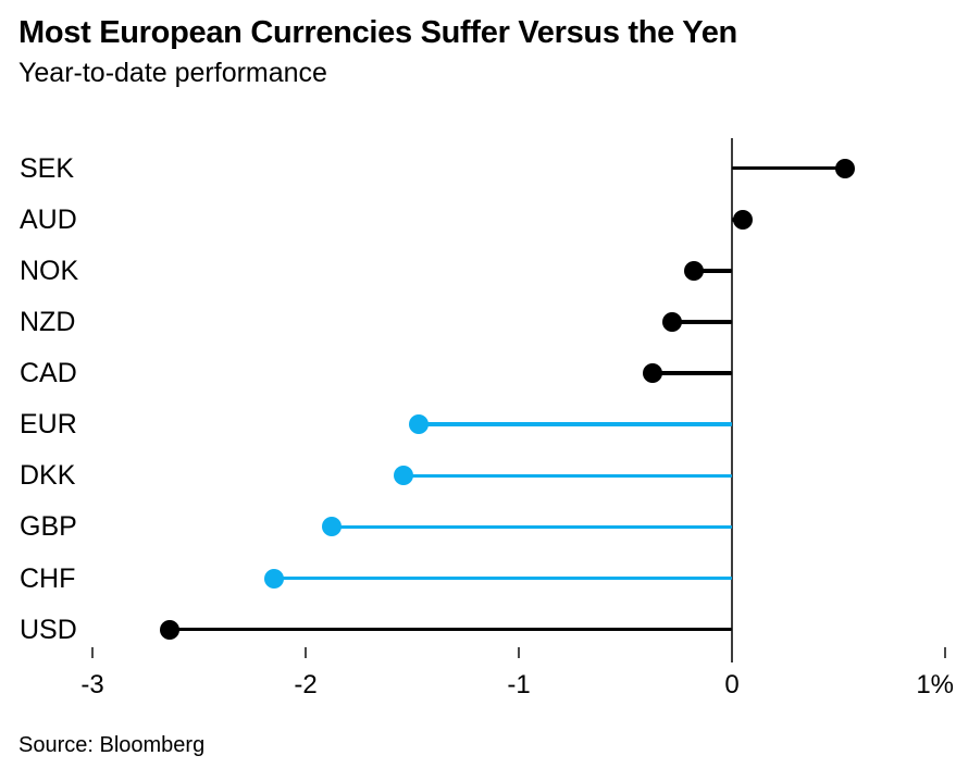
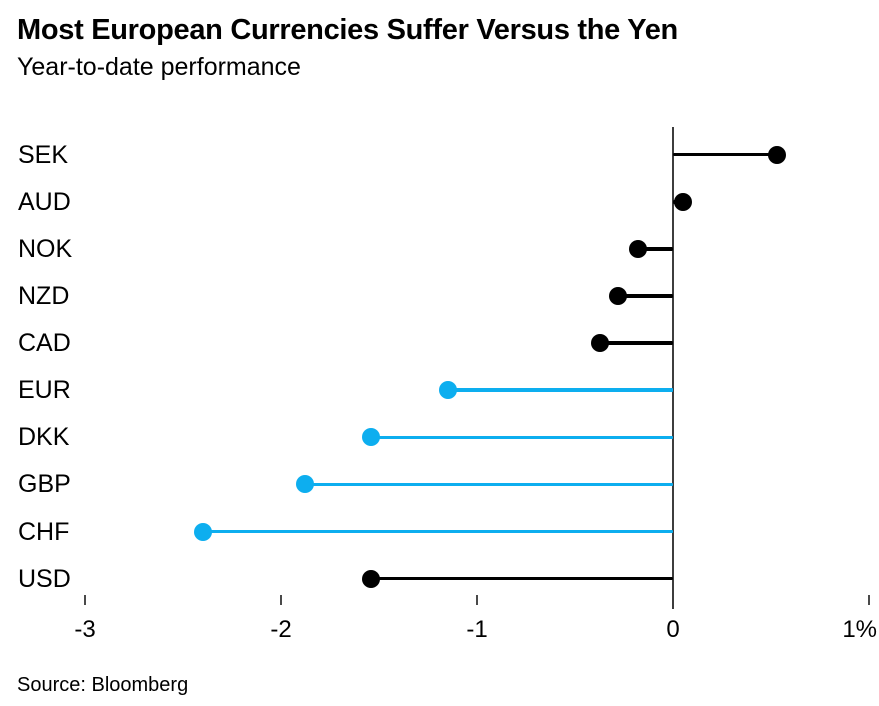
EUR: -1.47% -> -1.15%
CHF: -2.15% -> -2.40%
USD: -2.64% -> -1.54%
